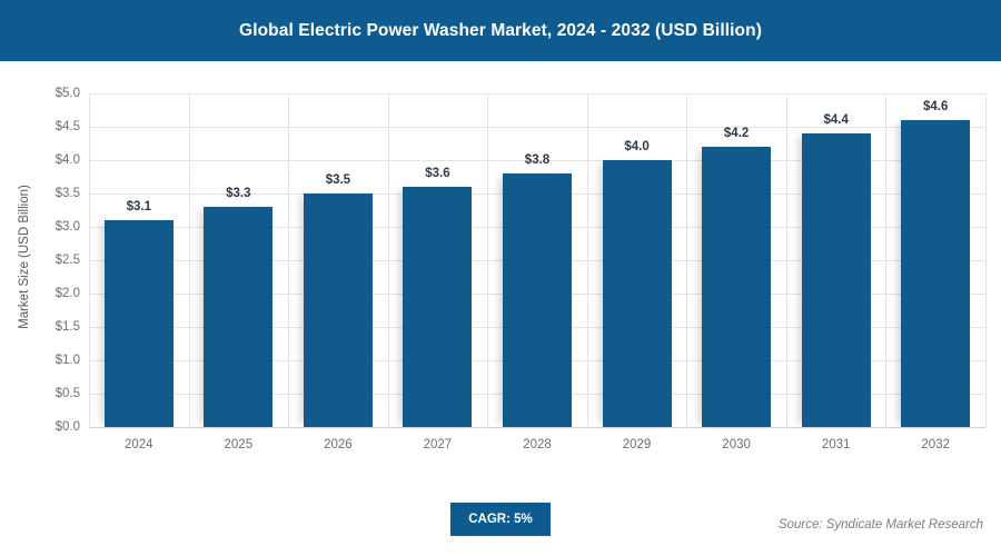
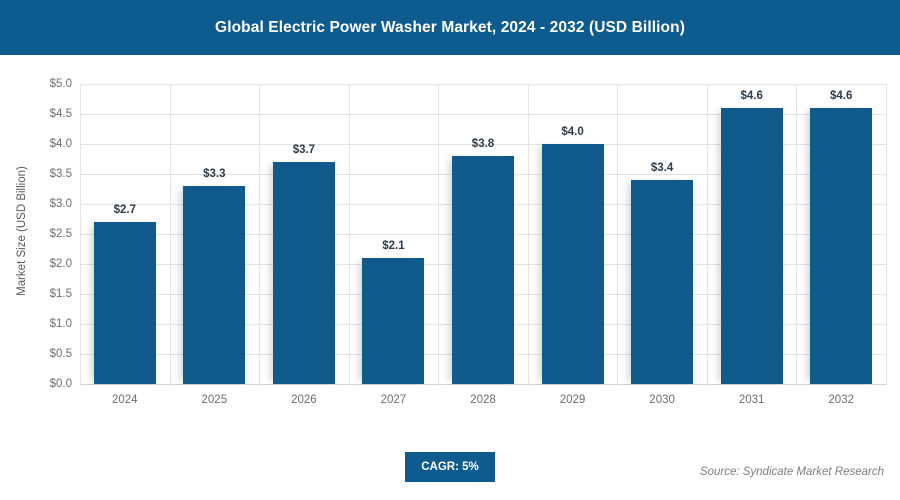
2024: $3.1 -> $2.7
2026: $3.5 -> $3.7
2027: $3.6 -> $2.1
2030: $4.2 -> $3.4
2031: $4.4 -> $4.6
